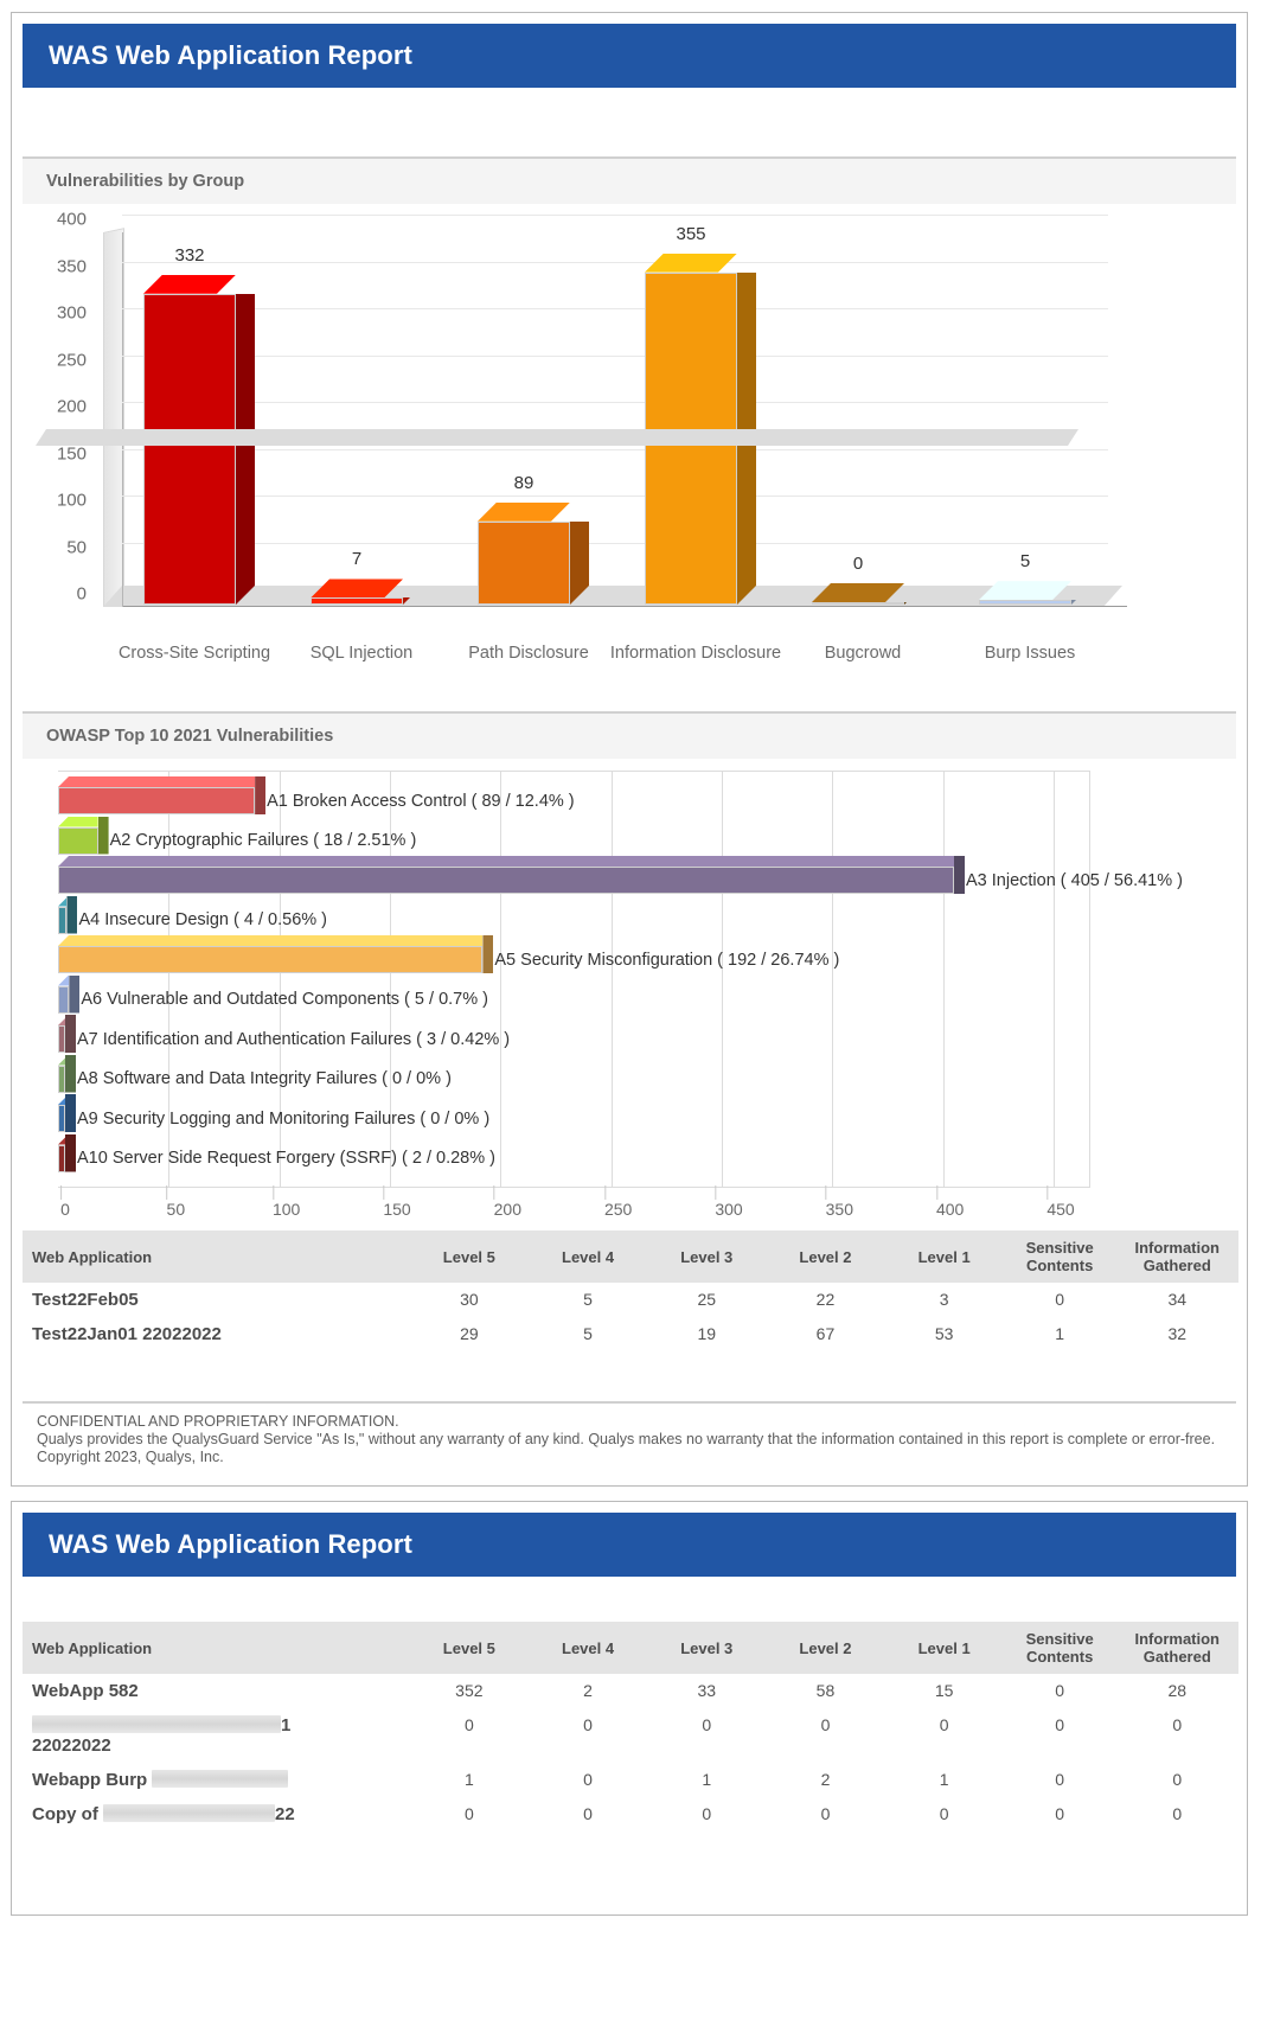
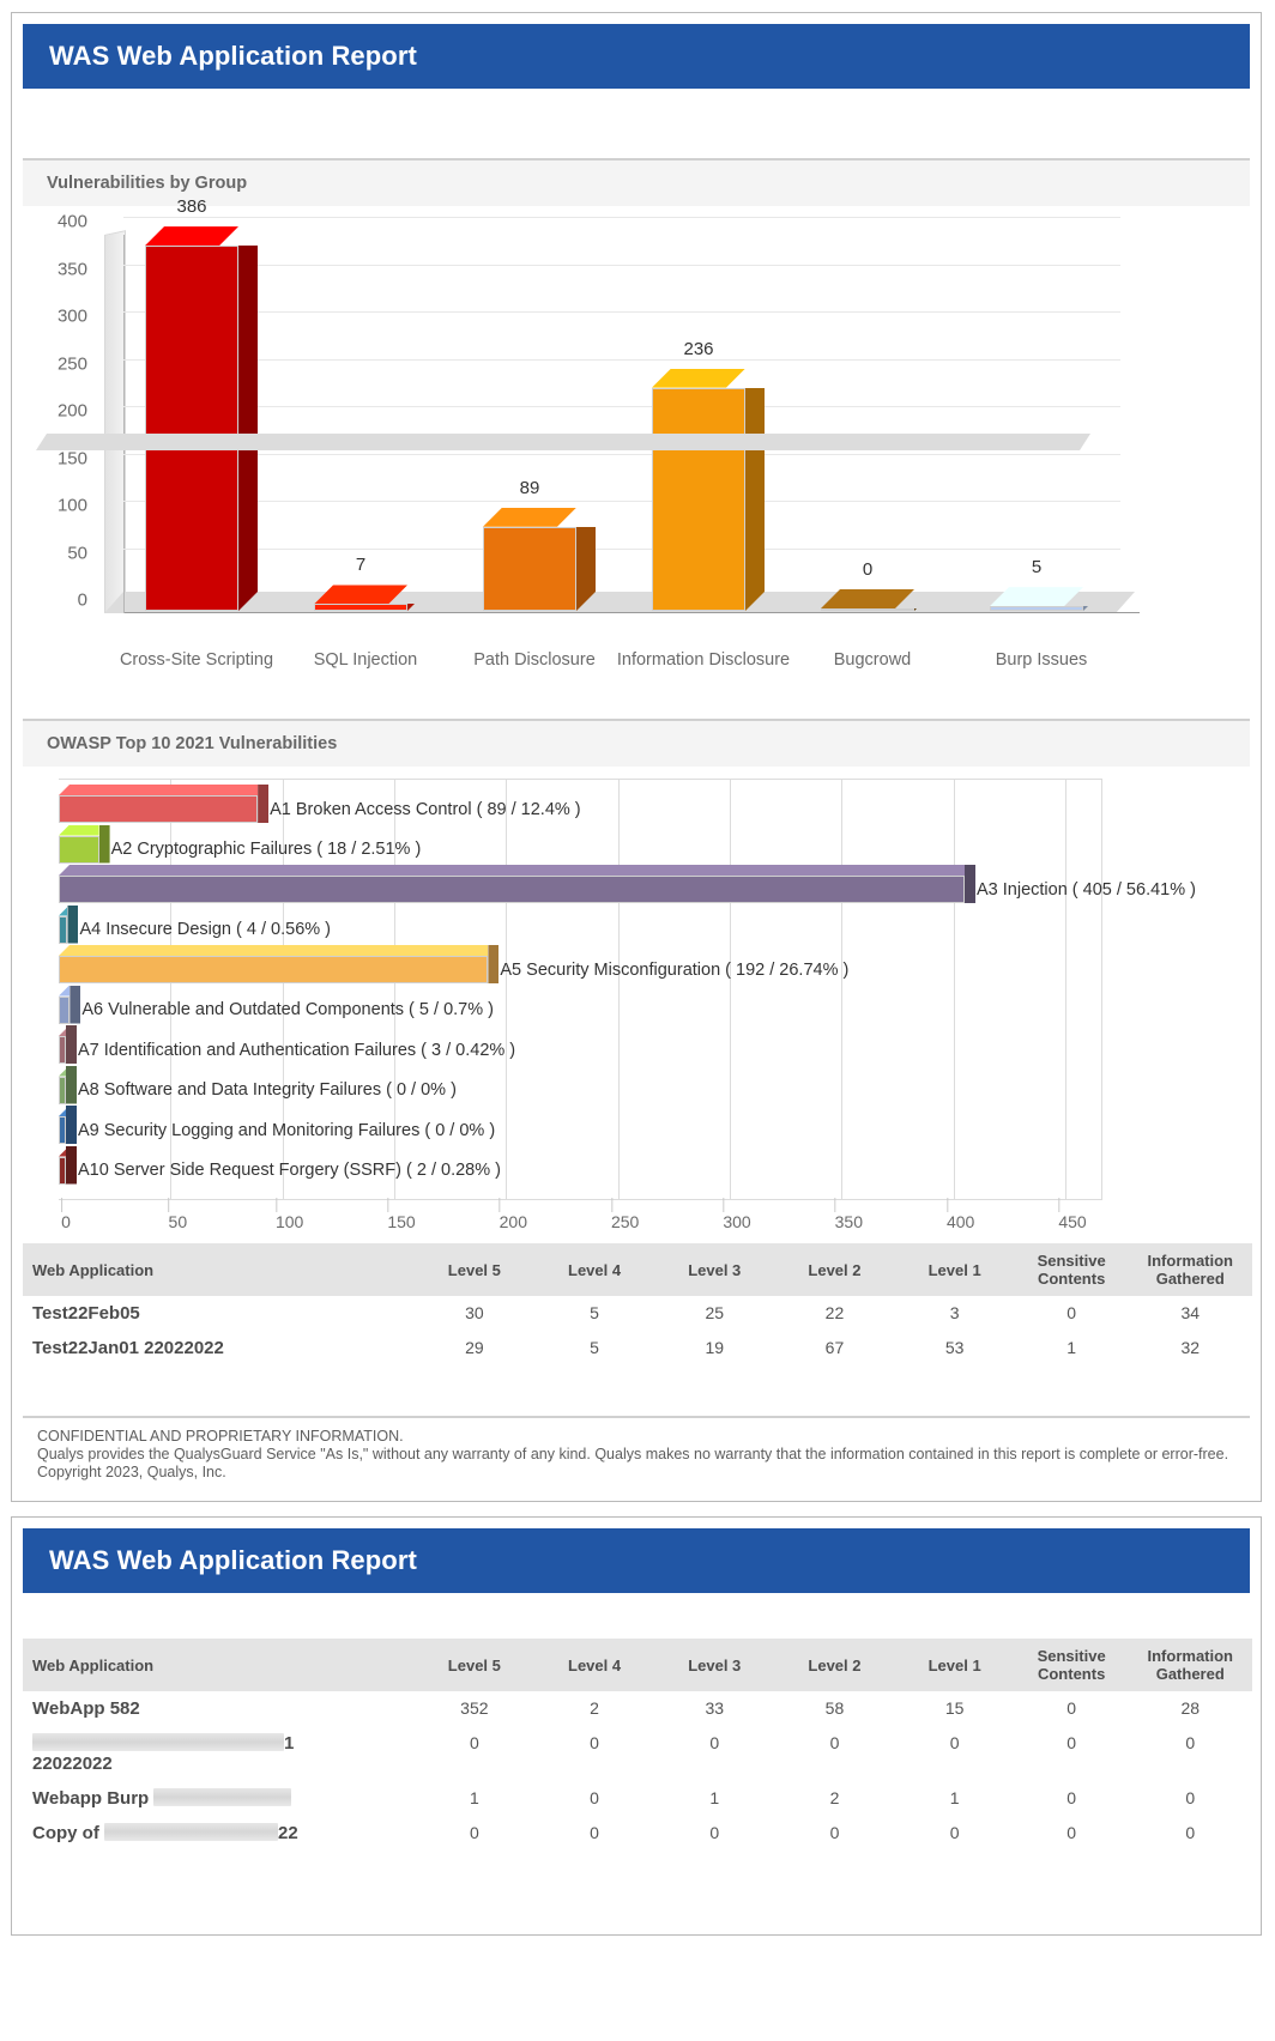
Vulnerabilities by Group/Cross-Site Scripting: 332 -> 386
Vulnerabilities by Group/Information Disclosure: 355 -> 236
